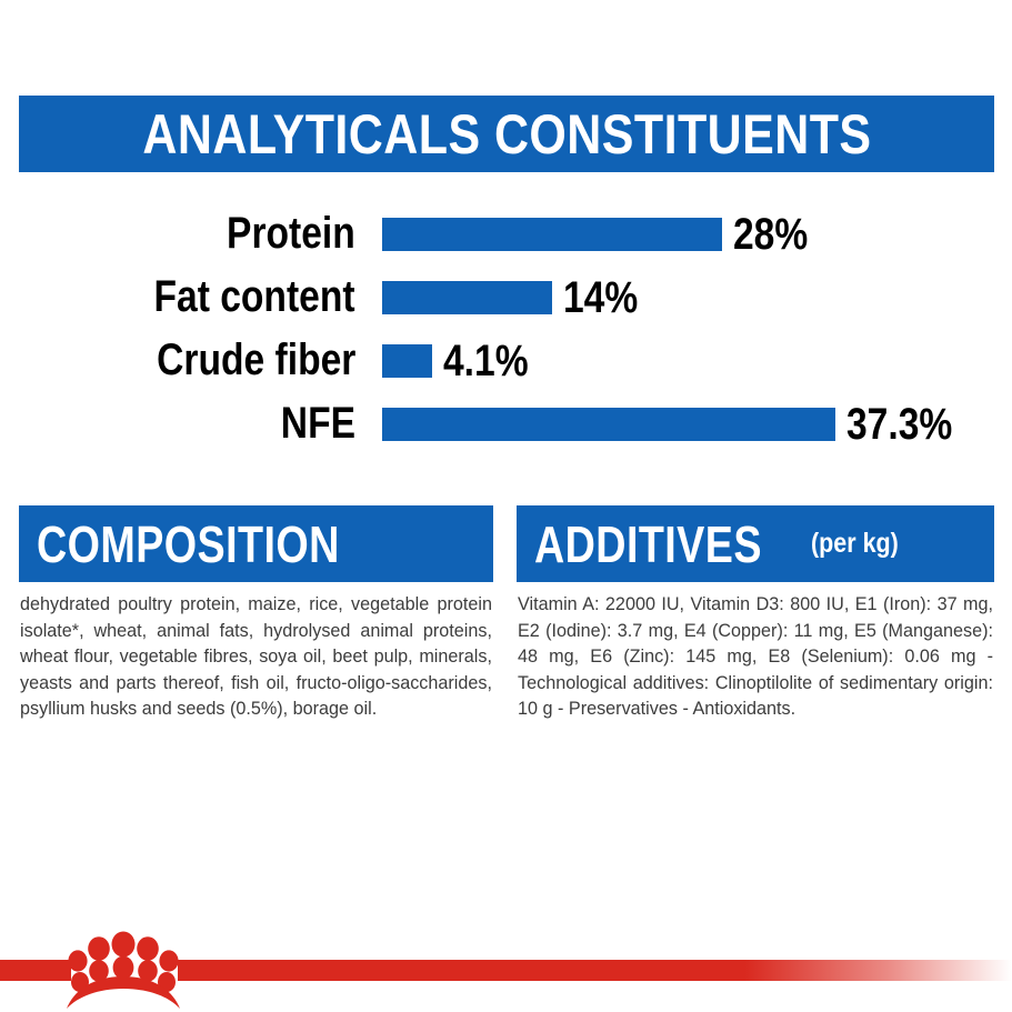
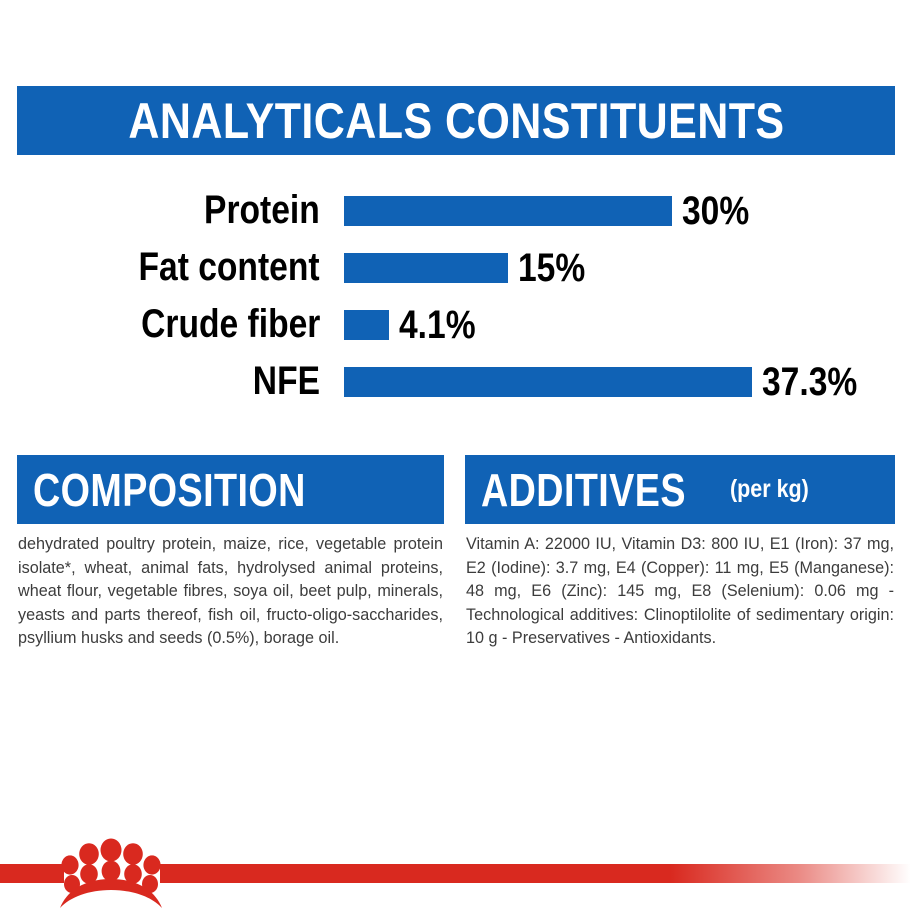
Protein: 28% -> 30%
Fat content: 14% -> 15%
